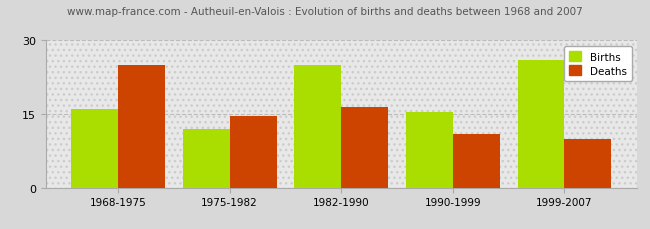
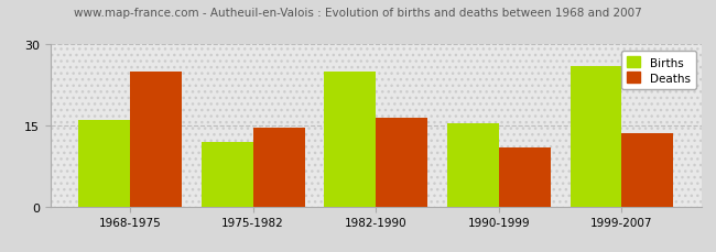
Deaths/1999-2007: 10.0 -> 13.5
